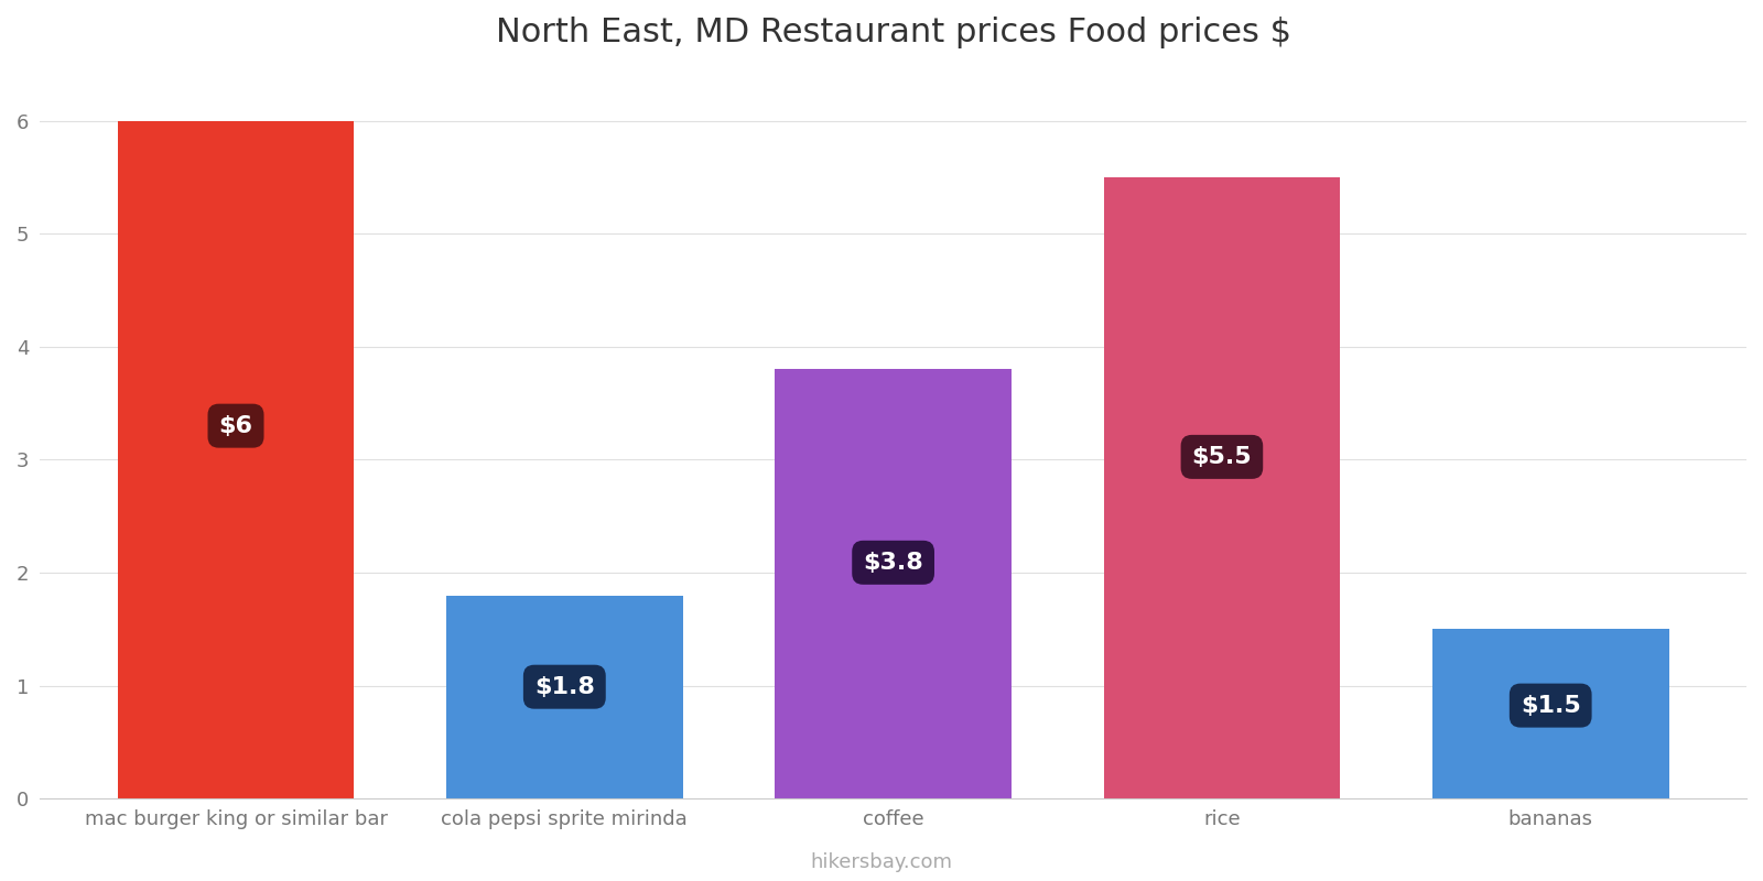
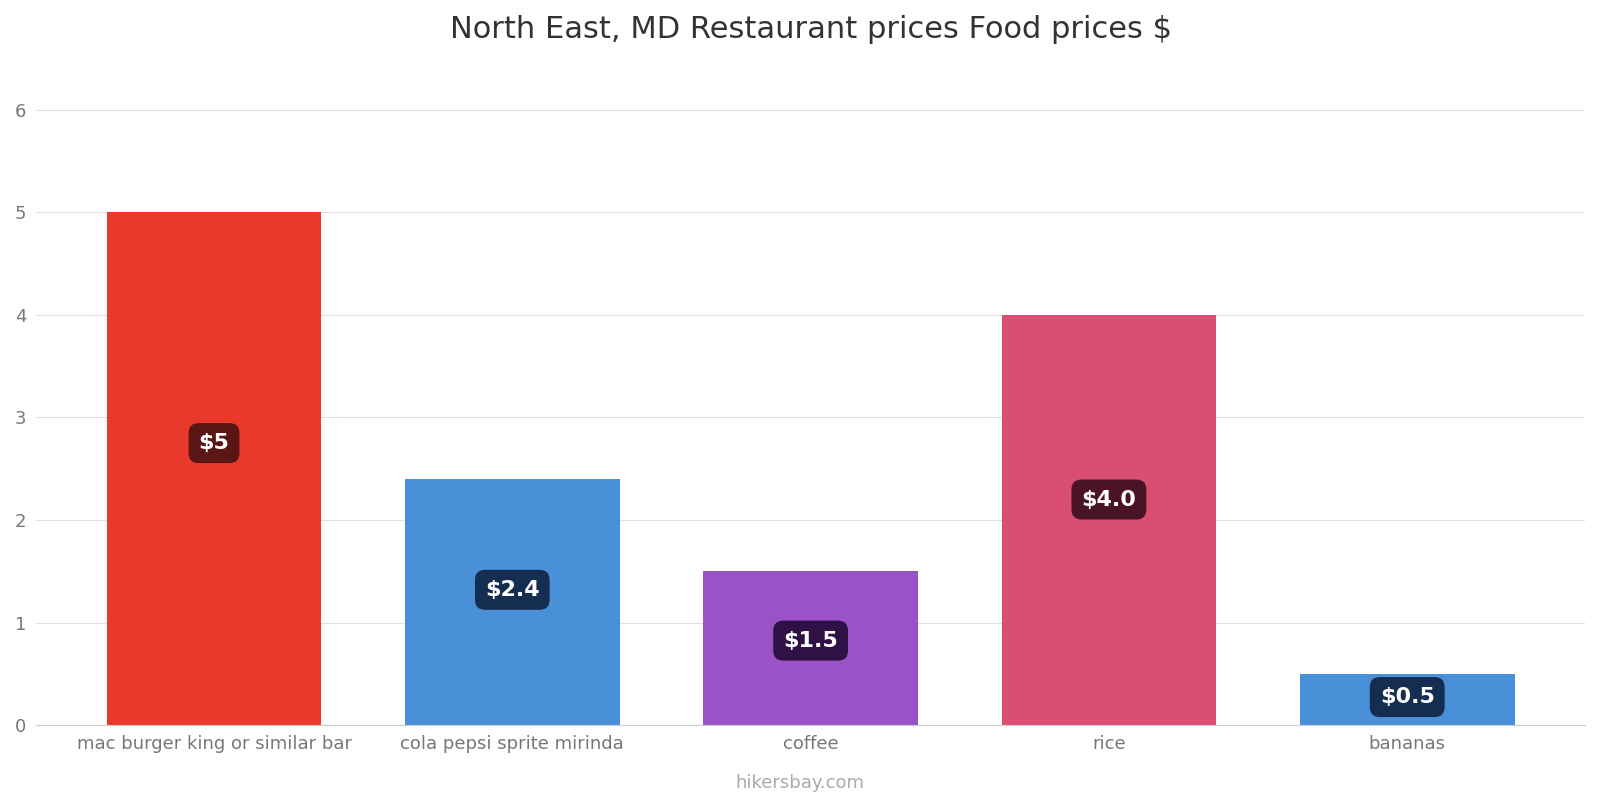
mac burger king or similar bar: $6 -> $5
cola pepsi sprite mirinda: $1.8 -> $2.4
coffee: $3.8 -> $1.5
rice: $5.5 -> $4.0
bananas: $1.5 -> $0.5
